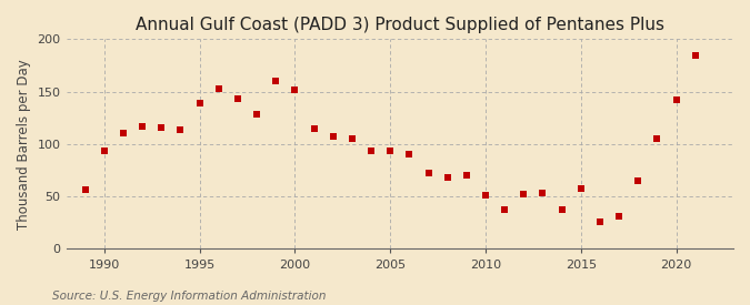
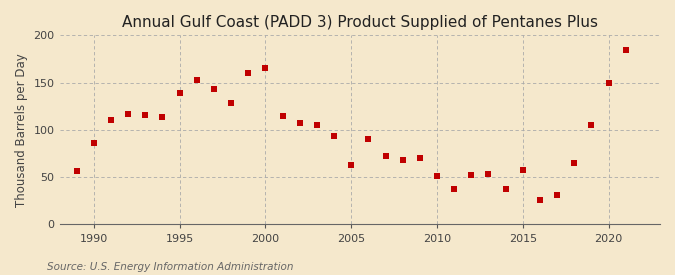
1990: 94 -> 86
2000: 152 -> 165
2005: 94 -> 63
2020: 142 -> 150
